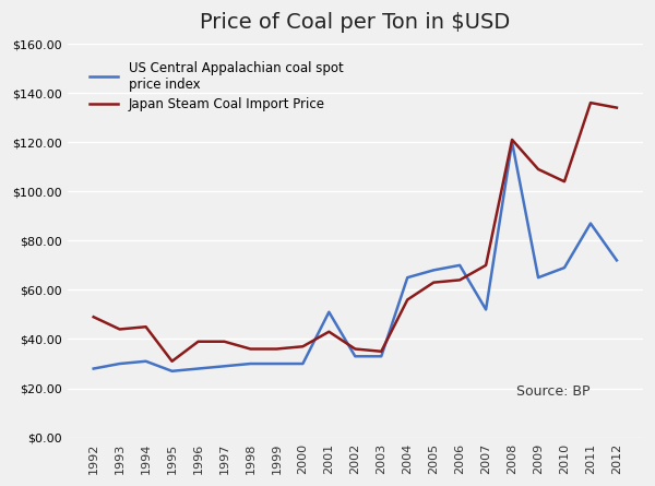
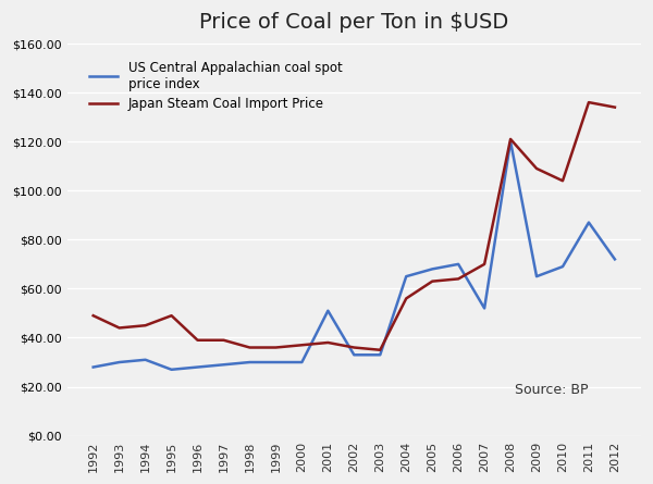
Japan Steam Coal Import Price/1995: $31 -> $49
Japan Steam Coal Import Price/2001: $43 -> $38
